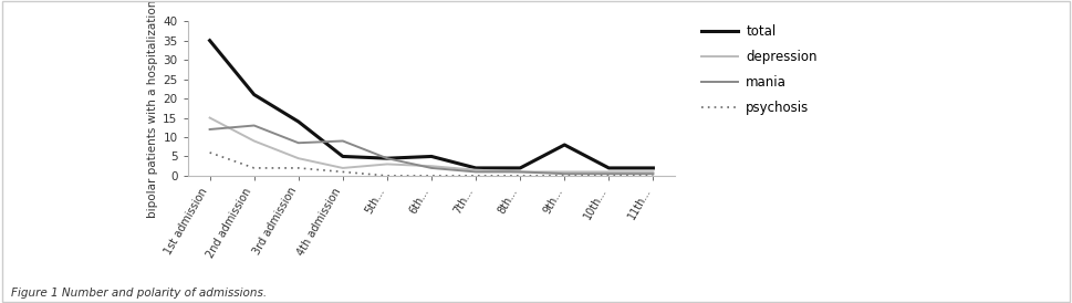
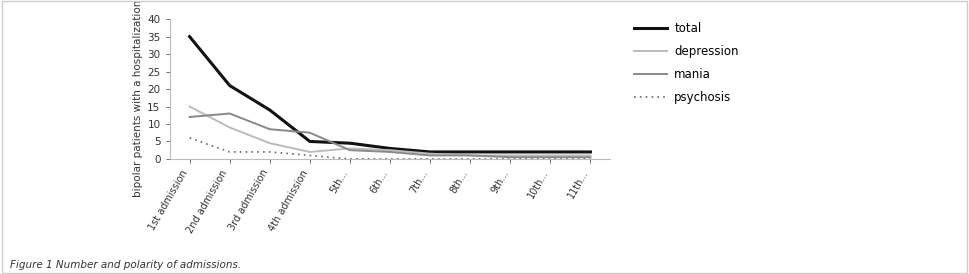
mania/4th admission: 9.0 -> 7.5
mania/5th...: 4.5 -> 2.5
total/6th...: 5.0 -> 3.0
total/9th...: 8.0 -> 2.0
